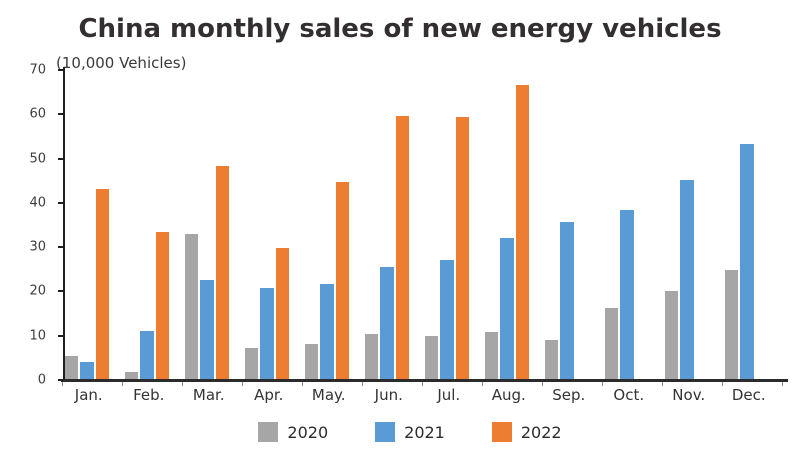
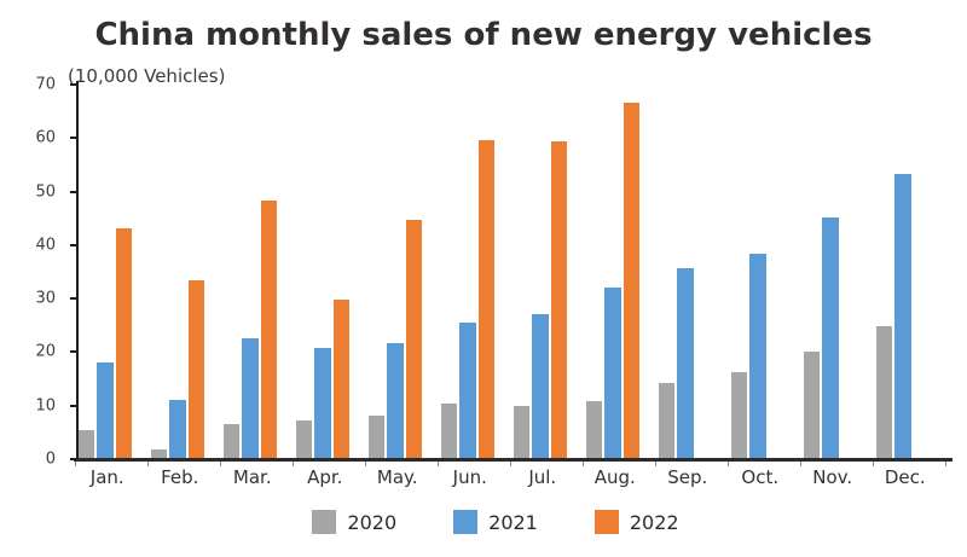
2021/Jan.: 4 -> 18
2020/Mar.: 33 -> 7
2020/Sep.: 9 -> 14
